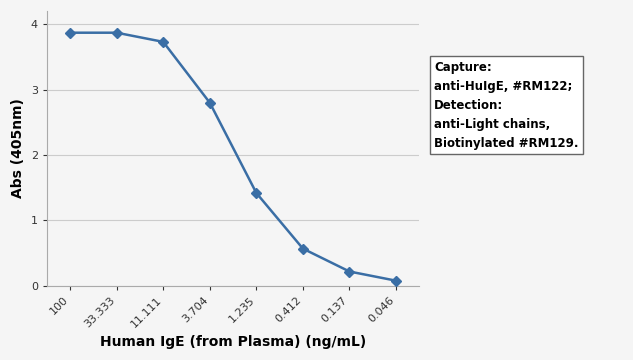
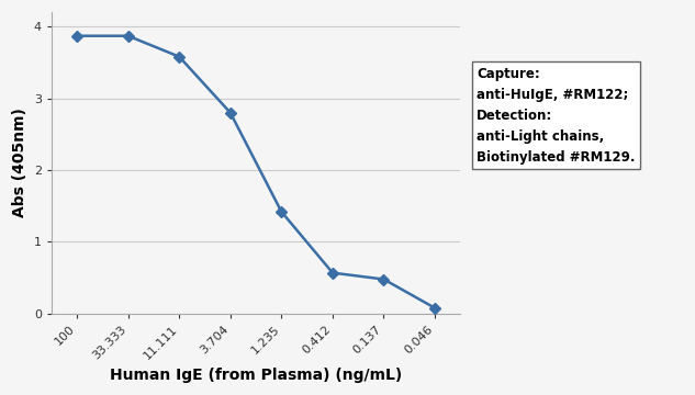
11.111: 3.73 -> 3.58
0.137: 0.22 -> 0.48
